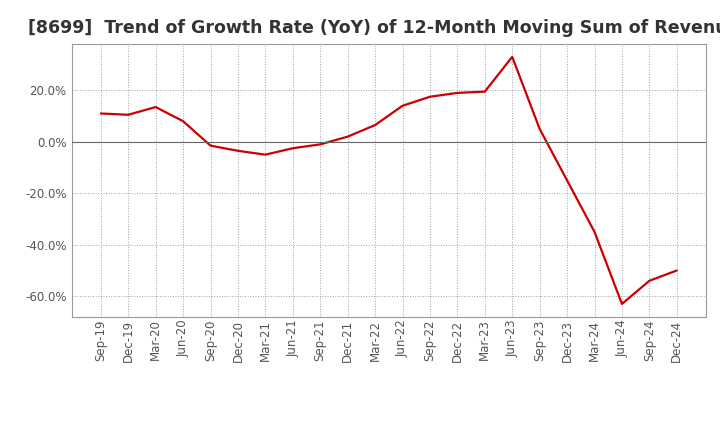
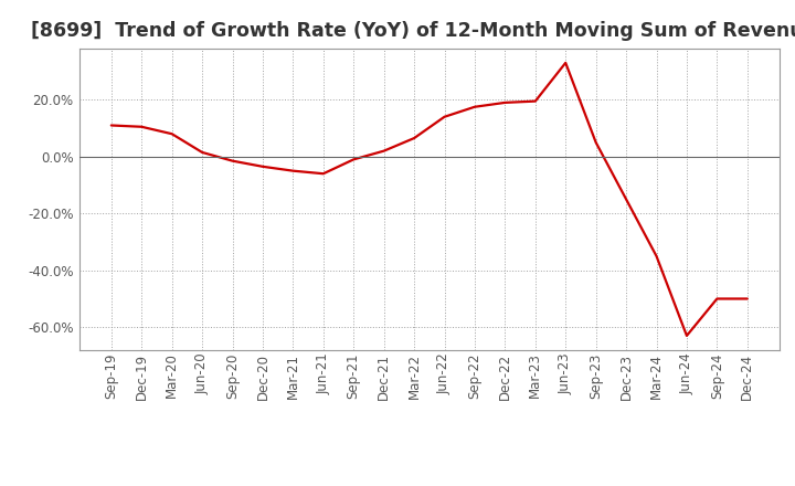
Mar-20: 13.5% -> 8.0%
Jun-20: 8.0% -> 1.5%
Jun-21: -2.5% -> -6.0%
Sep-24: -54.0% -> -50.0%
